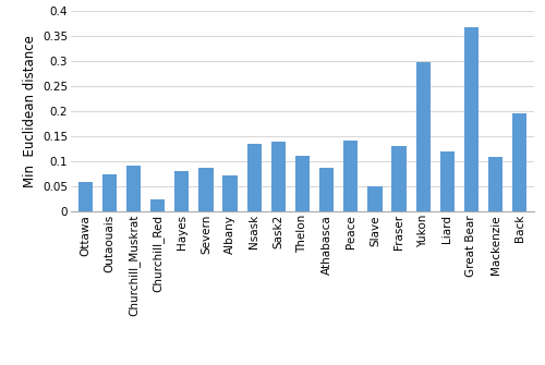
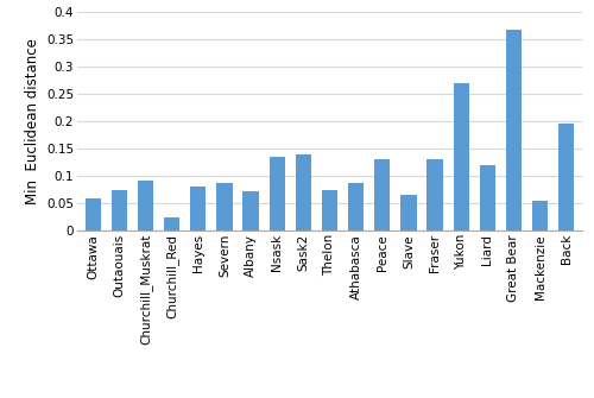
Thelon: 0.112 -> 0.075
Peace: 0.142 -> 0.130
Slave: 0.050 -> 0.065
Yukon: 0.297 -> 0.270
Mackenzie: 0.110 -> 0.055
